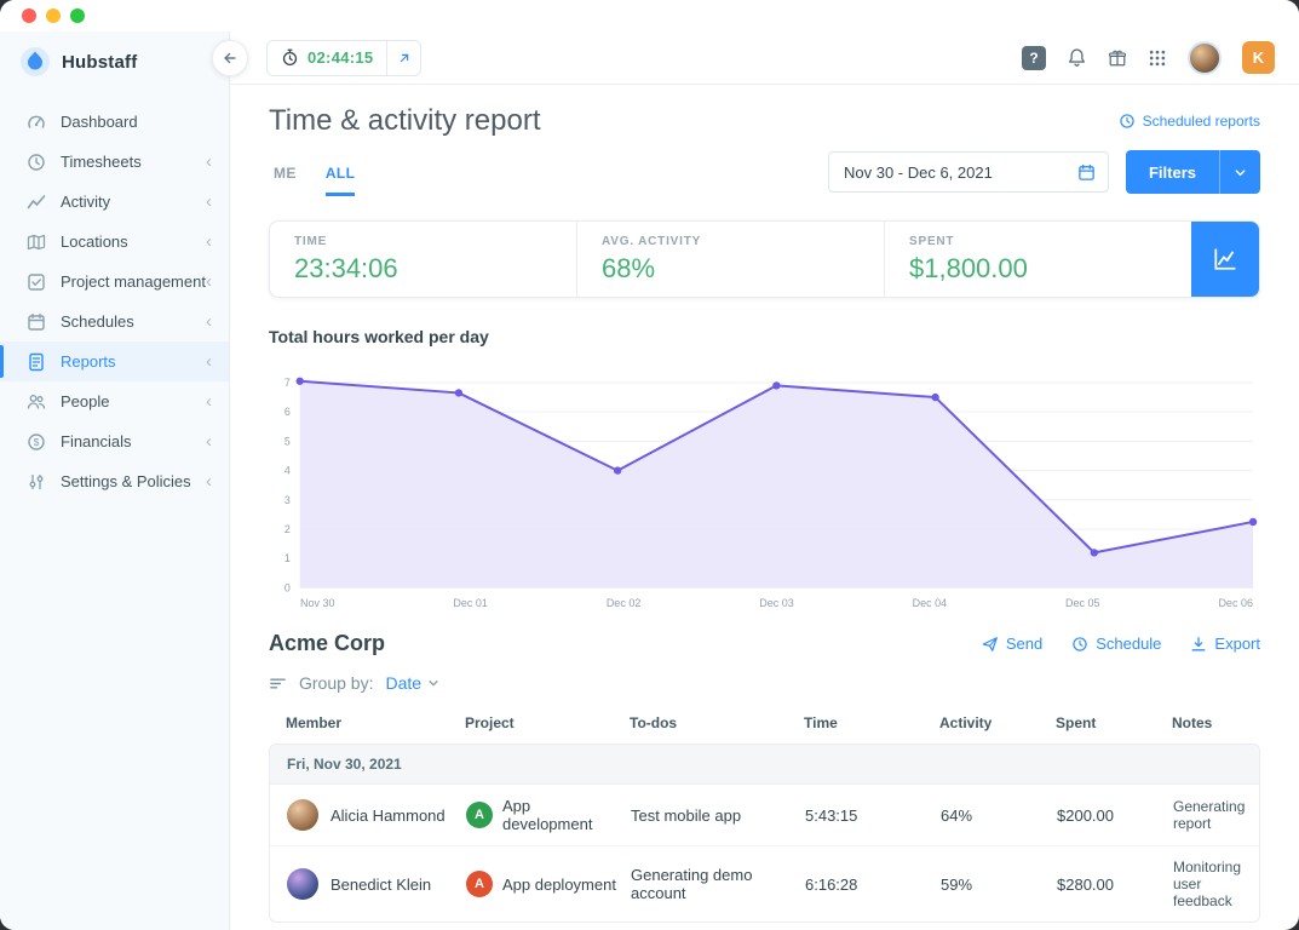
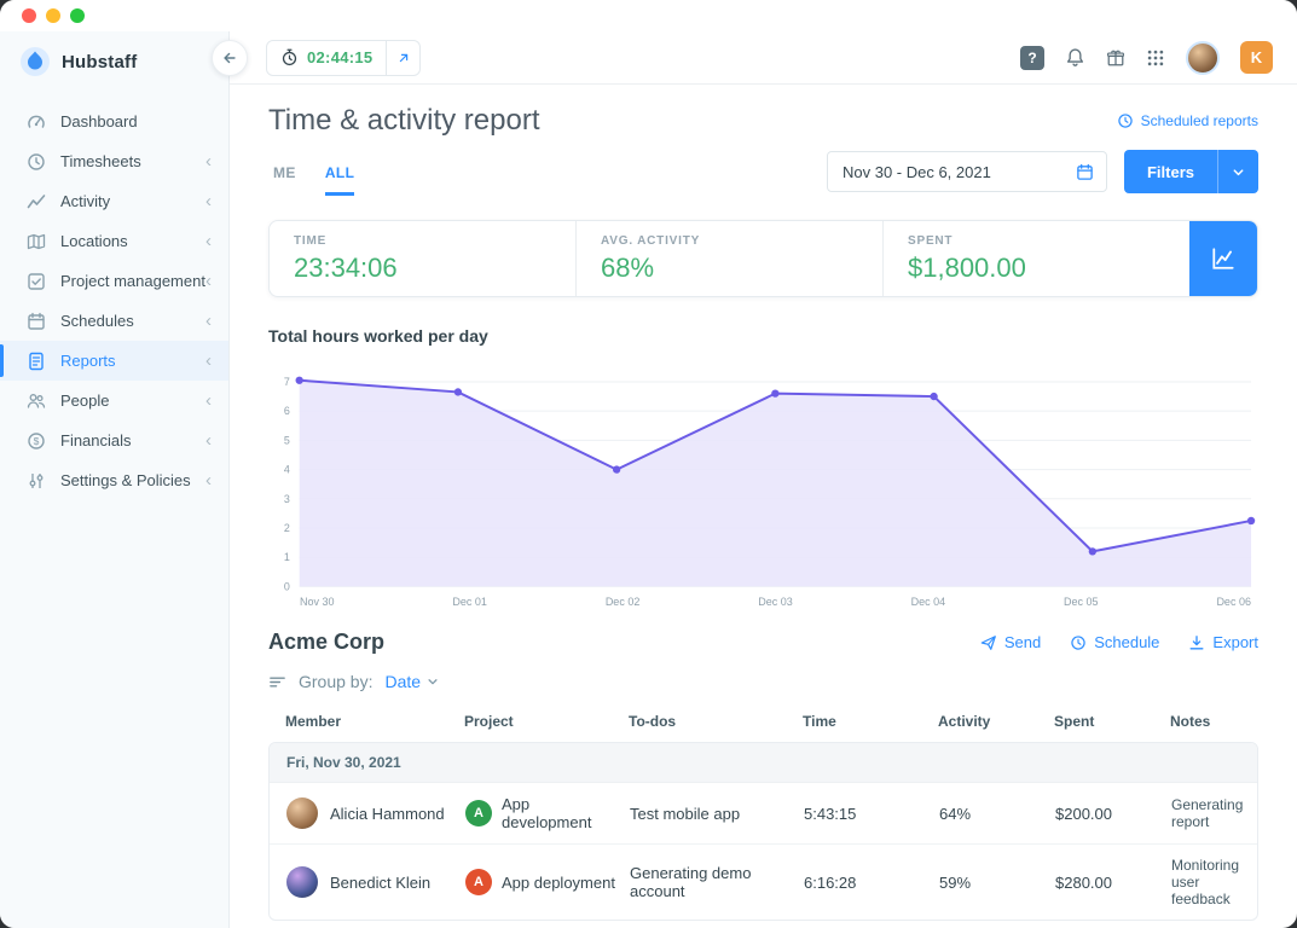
Dec 03: 6.9 -> 6.6
